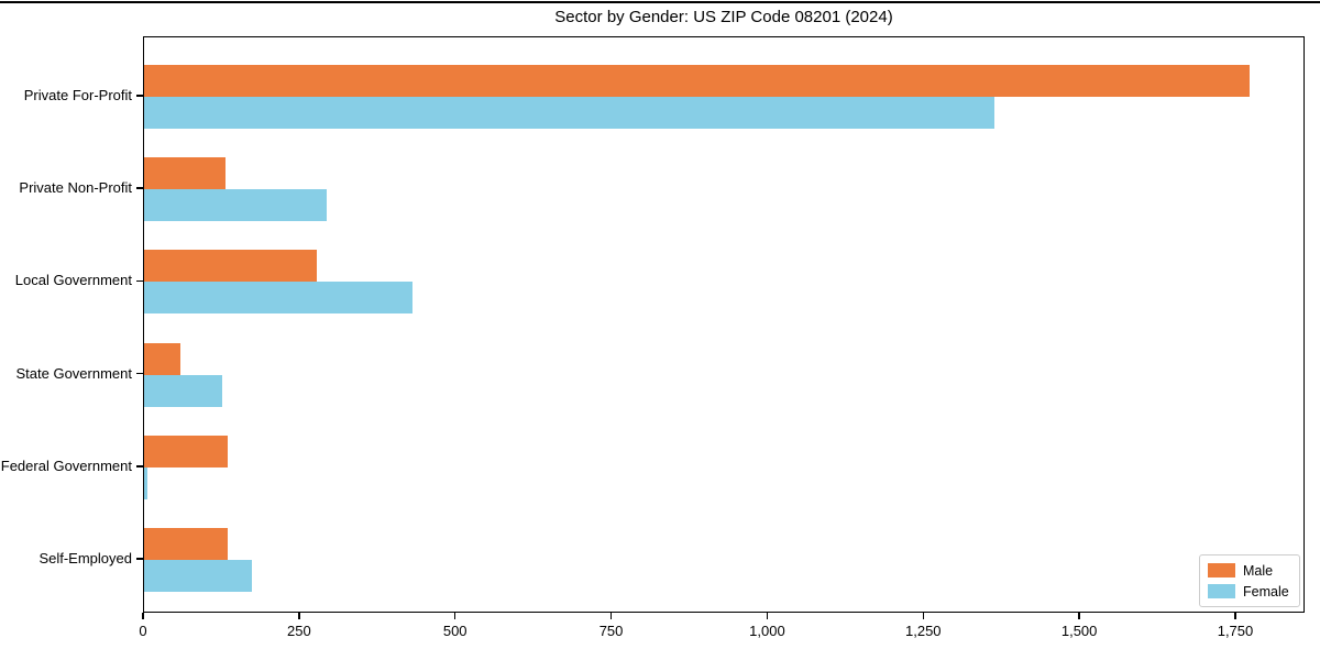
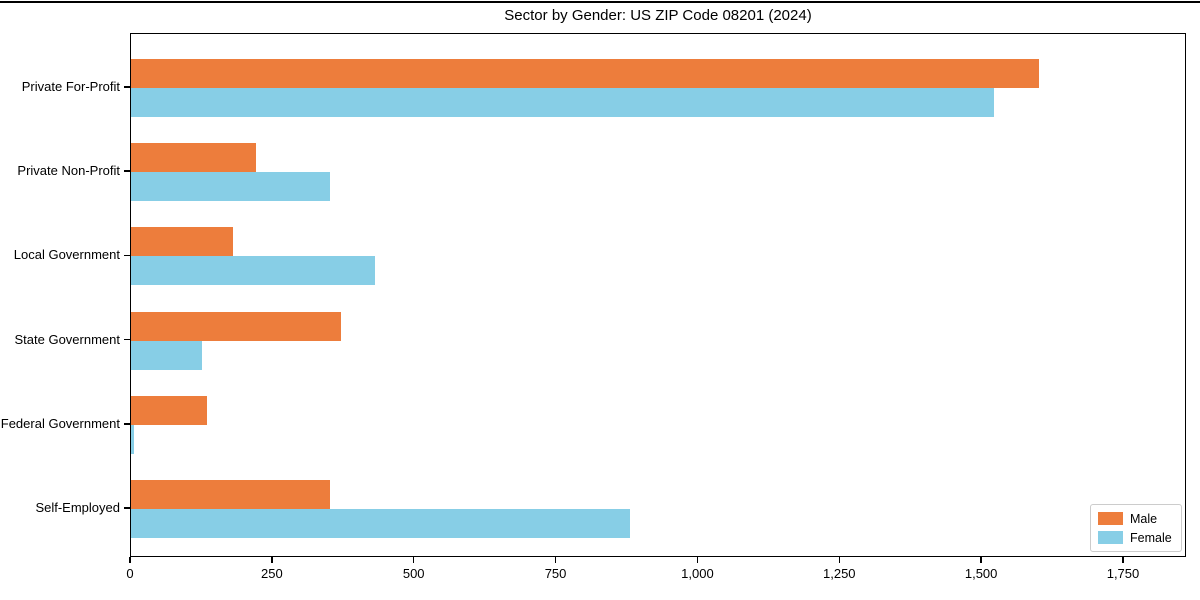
Male/Private For-Profit: 1770 -> 1600
Female/Private For-Profit: 1360 -> 1520
Male/Private Non-Profit: 130 -> 220
Female/Private Non-Profit: 290 -> 350
Male/Local Government: 280 -> 180
Male/State Government: 60 -> 370
Male/Self-Employed: 130 -> 350
Female/Self-Employed: 170 -> 880
